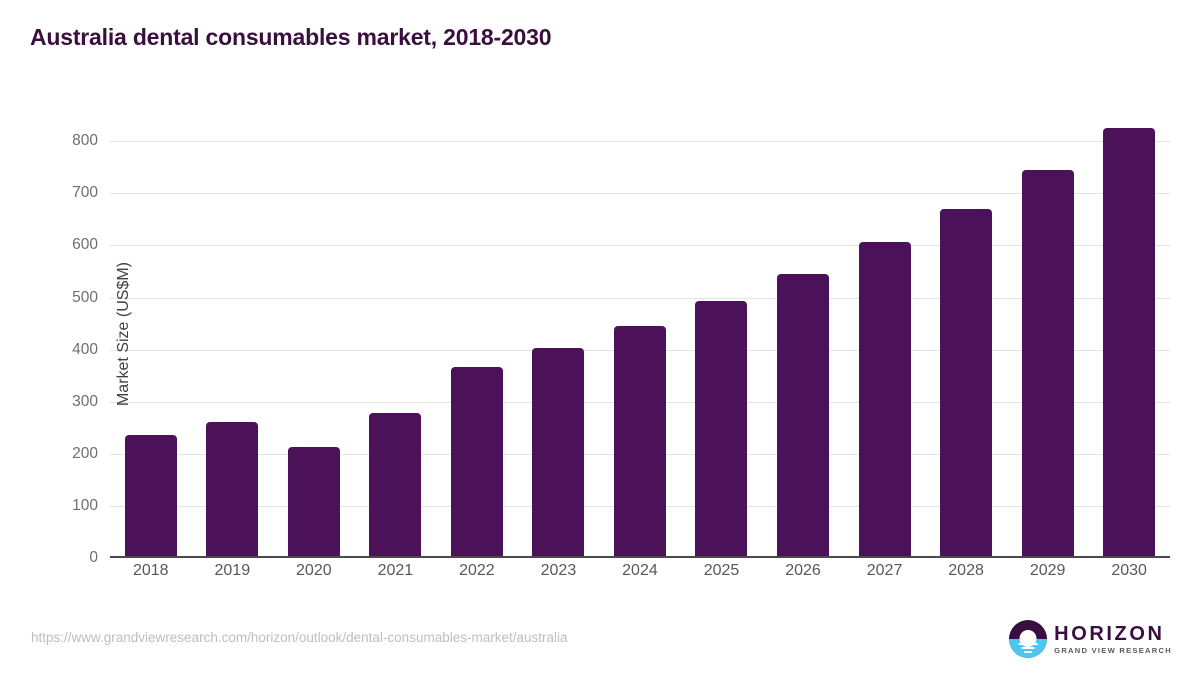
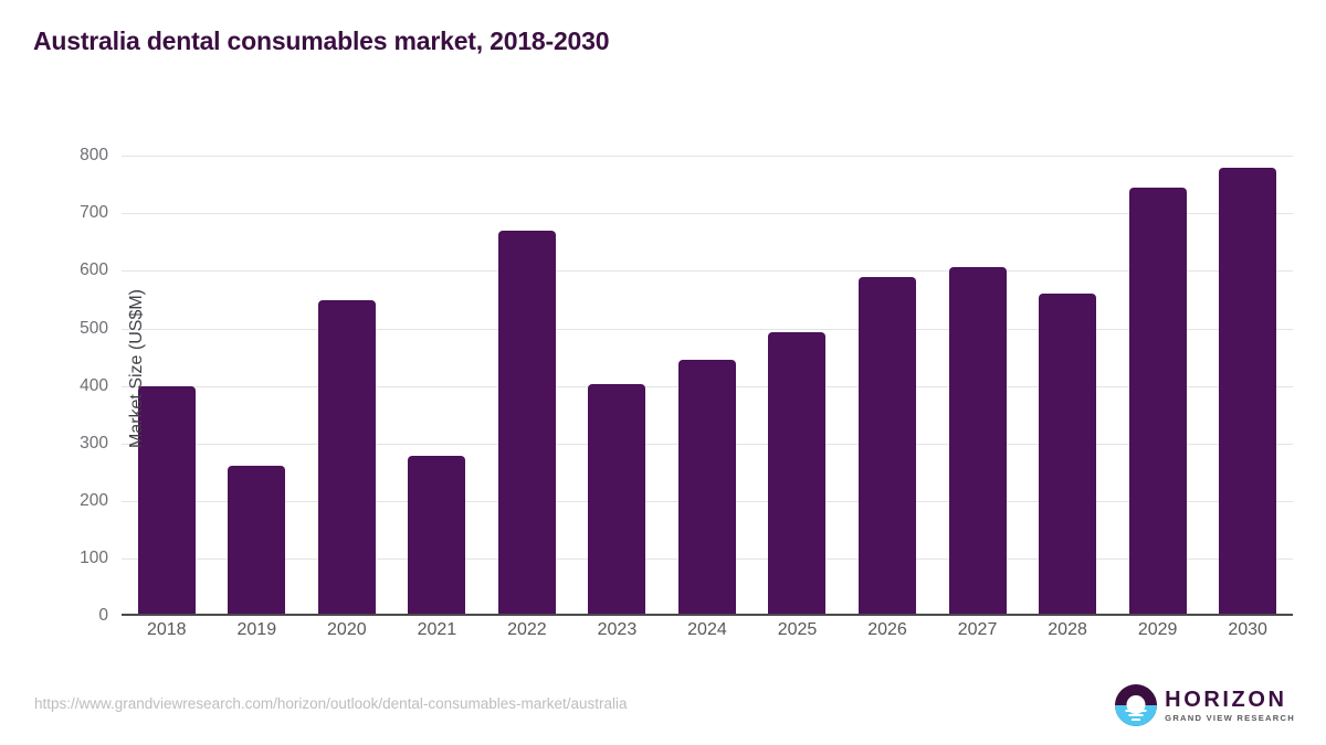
2018: 240 -> 400
2020: 210 -> 550
2022: 370 -> 670
2026: 550 -> 590
2028: 670 -> 560
2030: 830 -> 780
